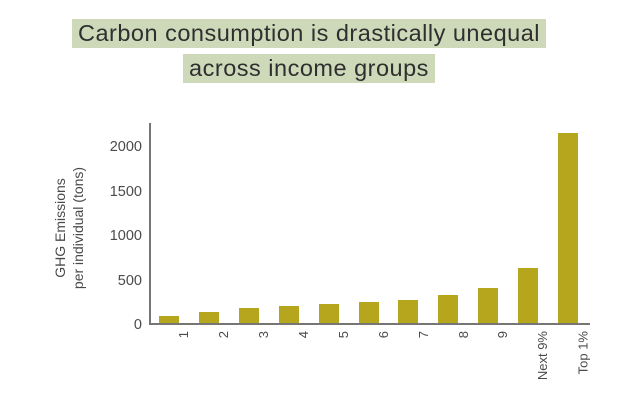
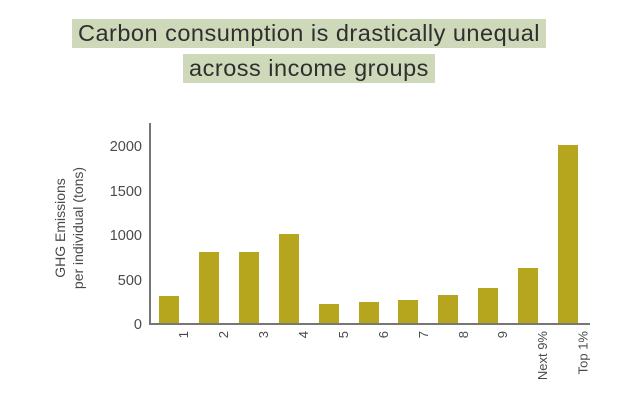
1: 100 -> 300
2: 100 -> 800
3: 200 -> 800
4: 200 -> 1000
Top 1%: 2100 -> 2000
